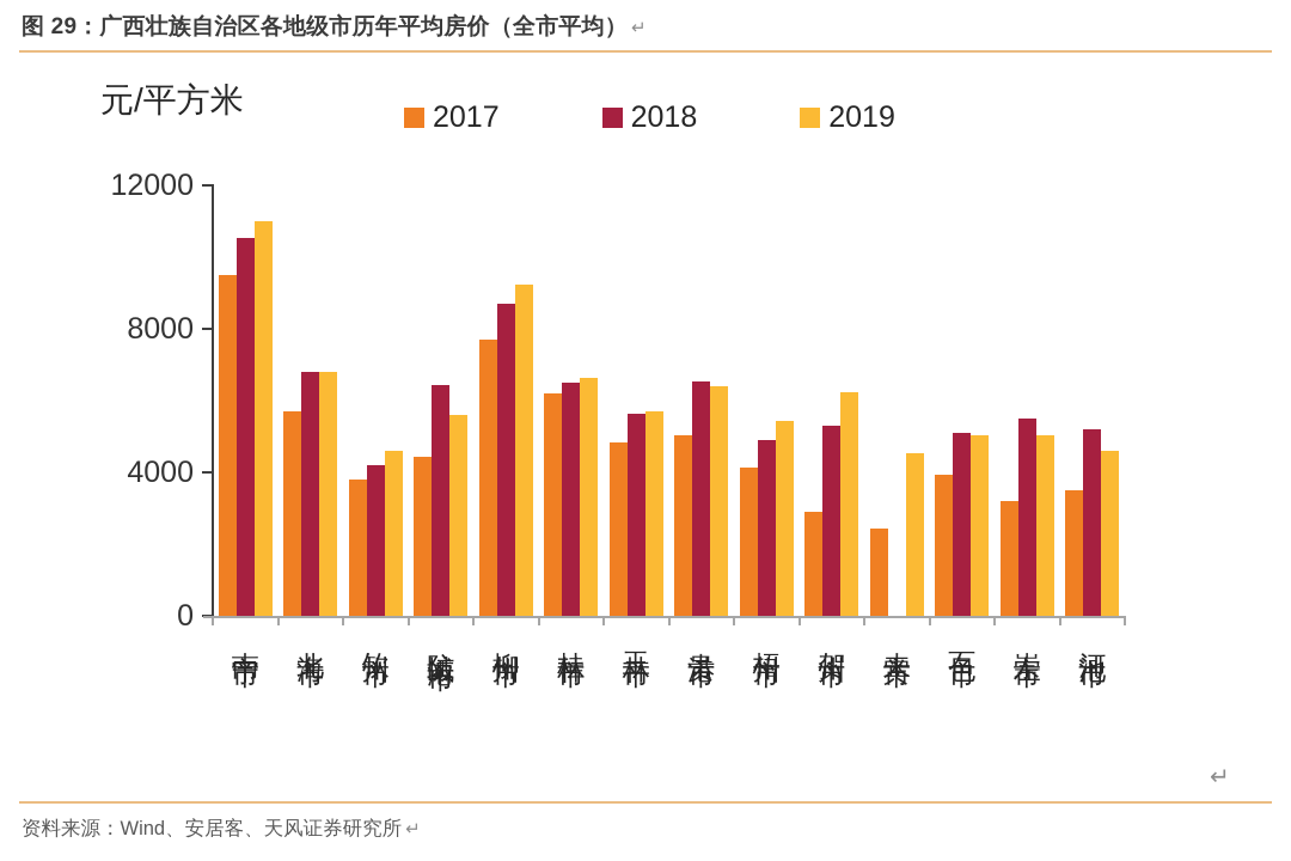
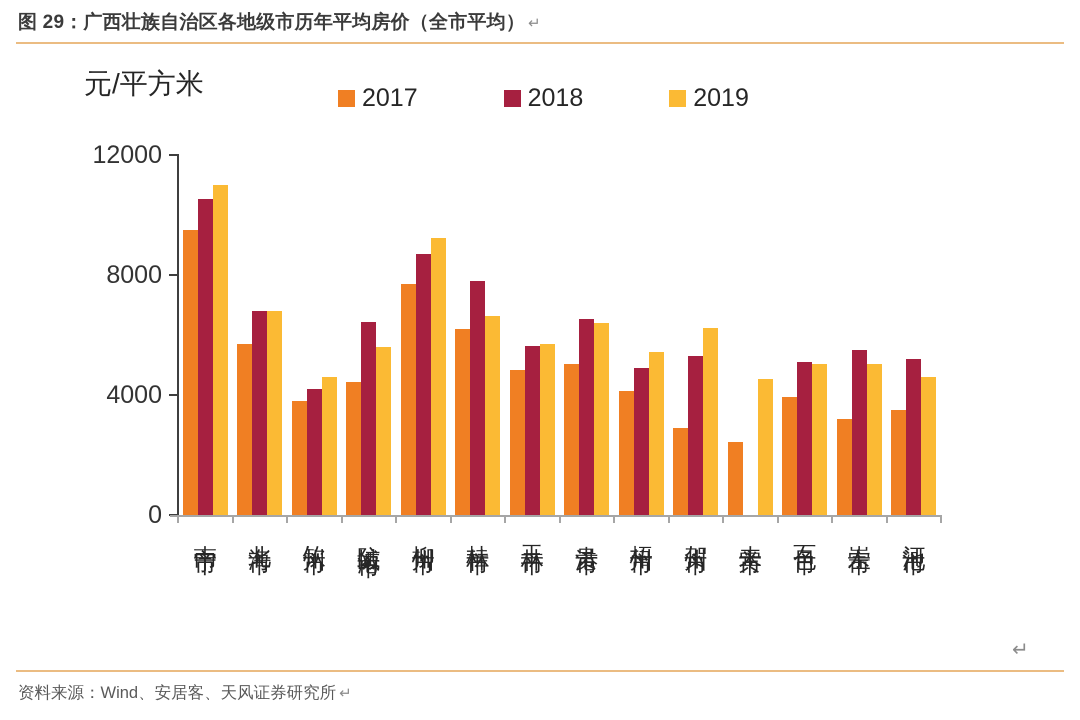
2018/桂林市: 6500 -> 7800
